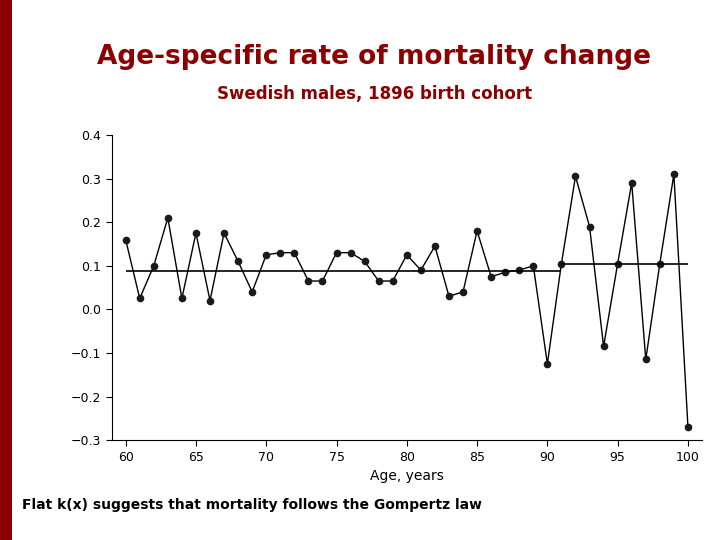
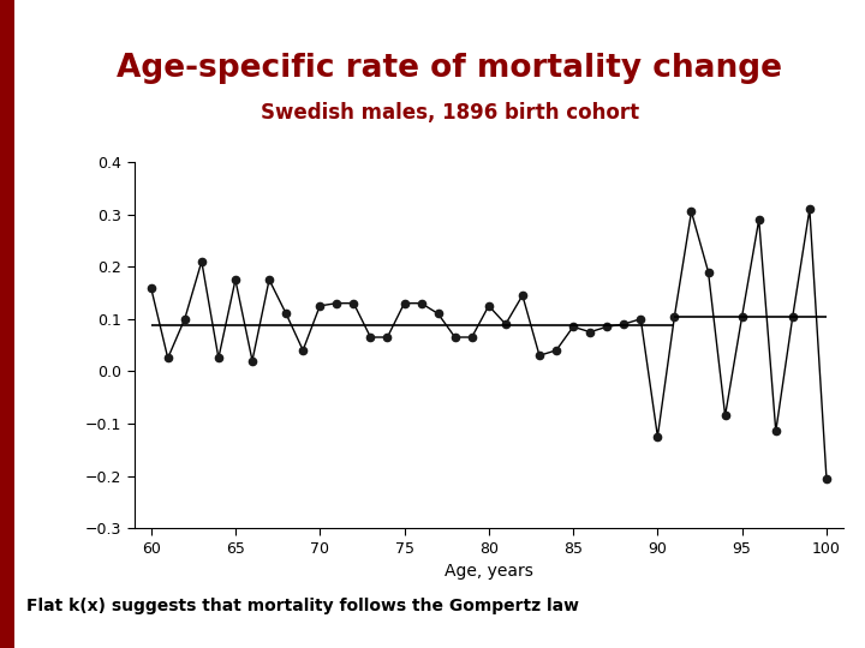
85: 0.180 -> 0.085
100: -0.270 -> -0.205
